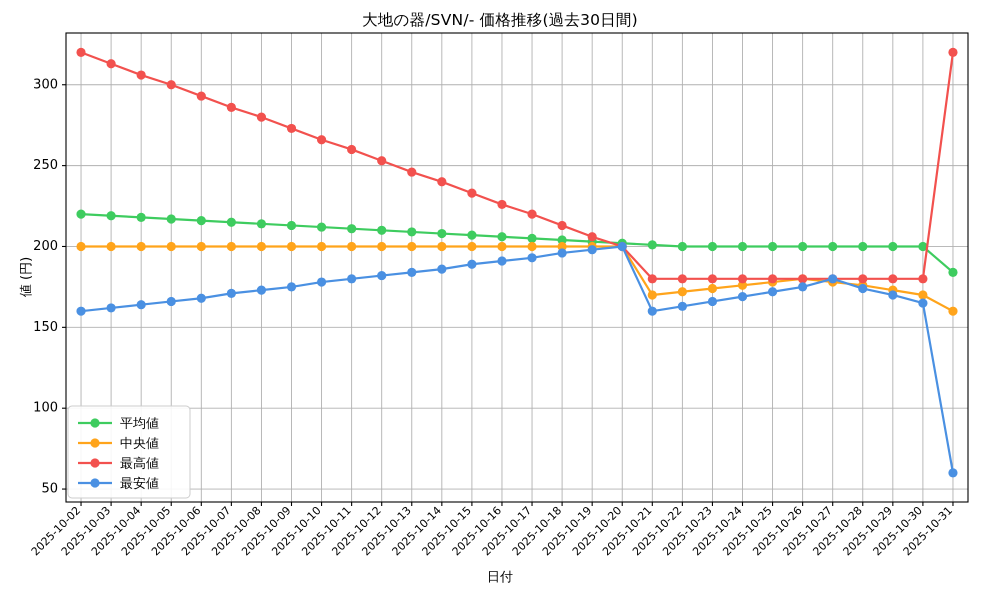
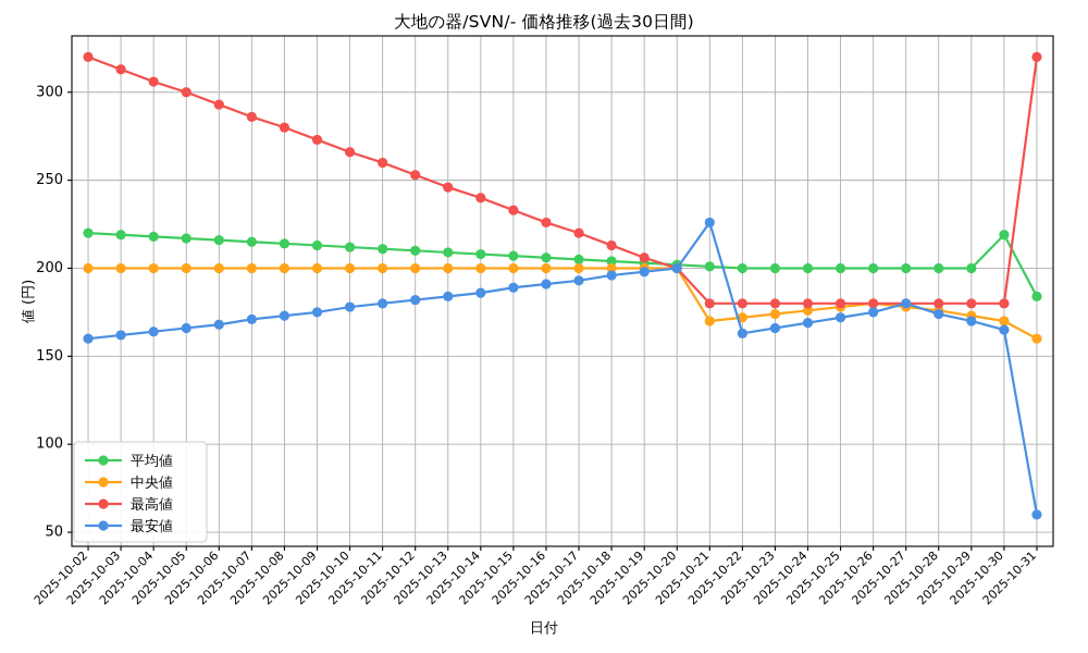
最安値/2025-10-21: 160 -> 226
平均値/2025-10-30: 200 -> 219
